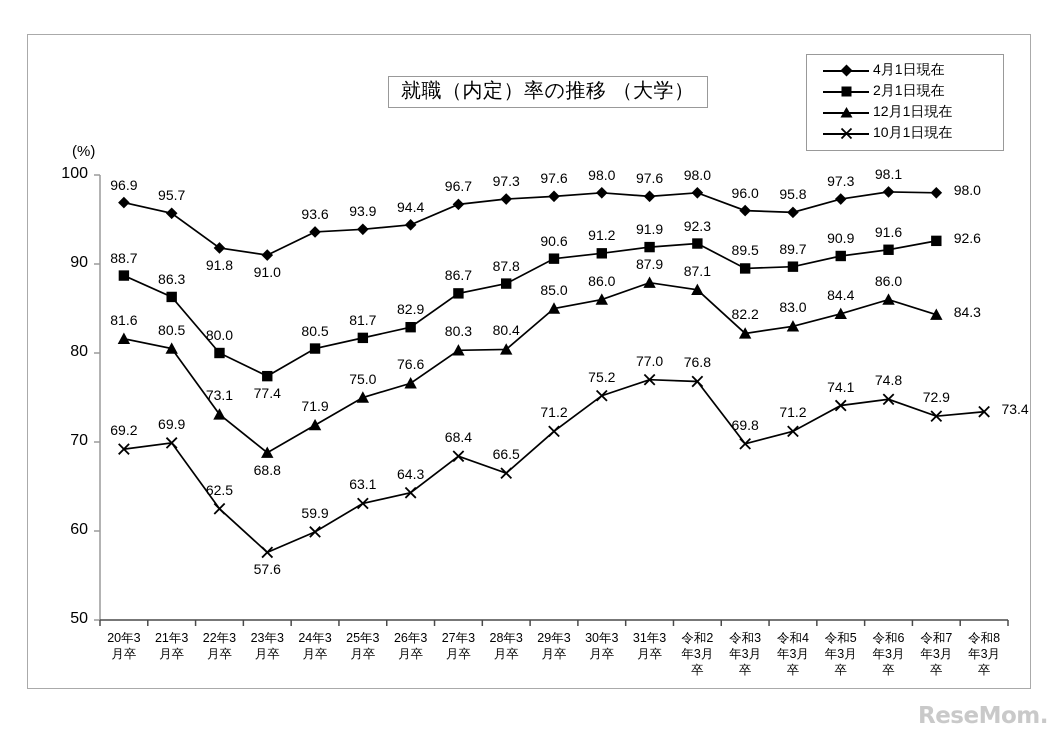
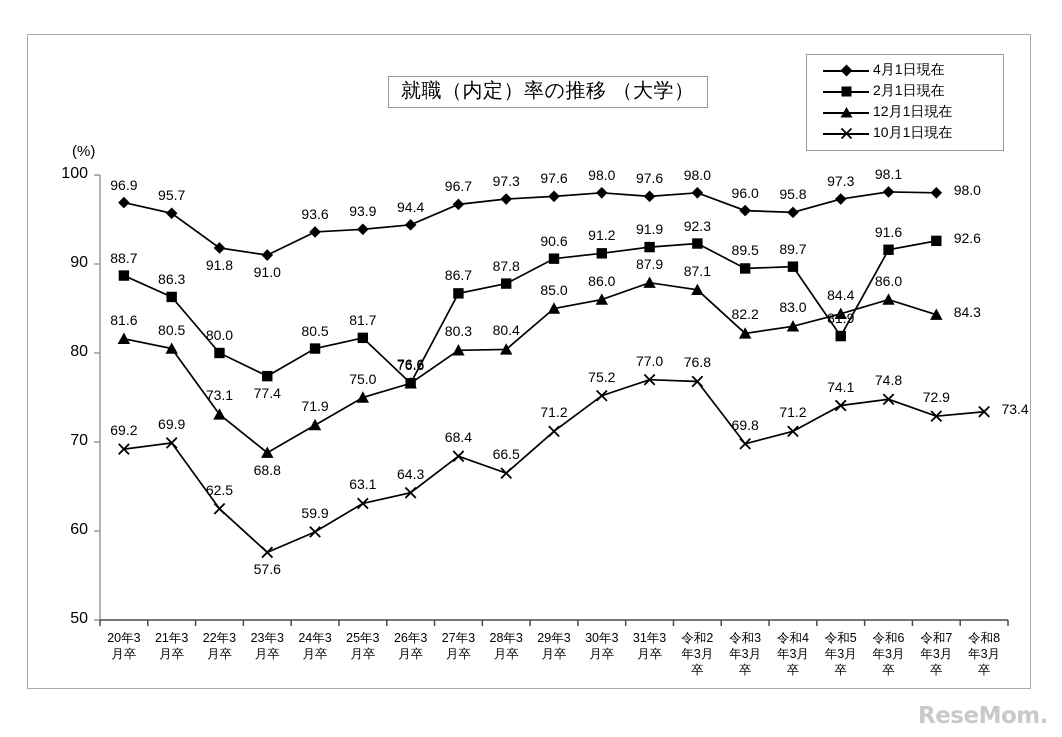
2月1日現在/26年3 月卒: 82.9 -> 76.6
2月1日現在/令和5 年3月 卒: 90.9 -> 81.9
